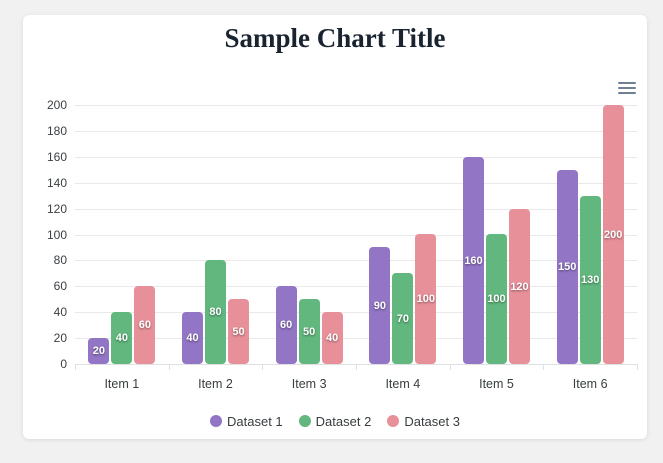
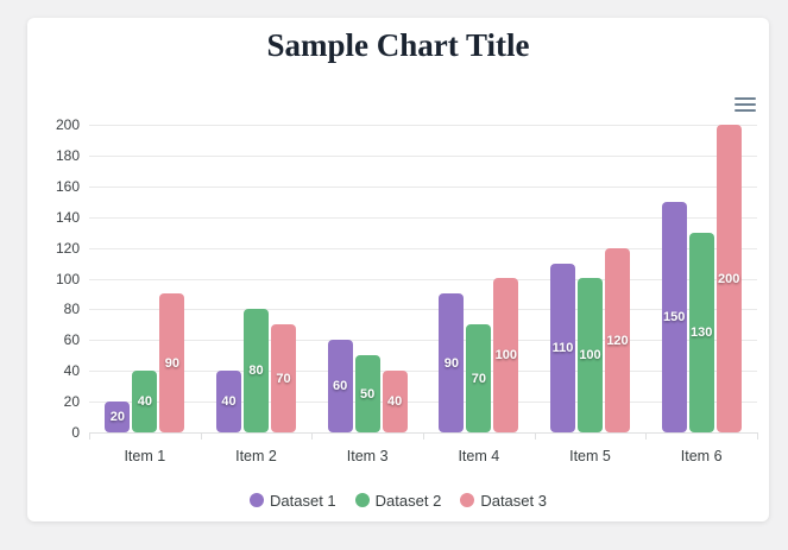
Dataset 3/Item 1: 60 -> 90
Dataset 3/Item 2: 50 -> 70
Dataset 1/Item 5: 160 -> 110
